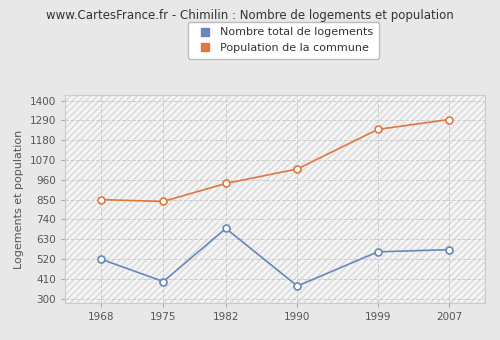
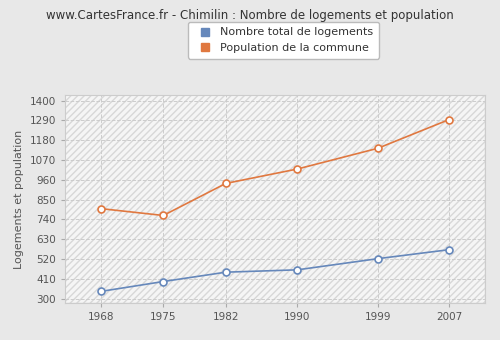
Nombre total de logements/1968: 520 -> 340
Population de la commune/1968: 850 -> 800
Population de la commune/1975: 840 -> 760
Nombre total de logements/1982: 690 -> 450
Nombre total de logements/1990: 370 -> 460
Nombre total de logements/1999: 560 -> 520
Population de la commune/1999: 1240 -> 1140
